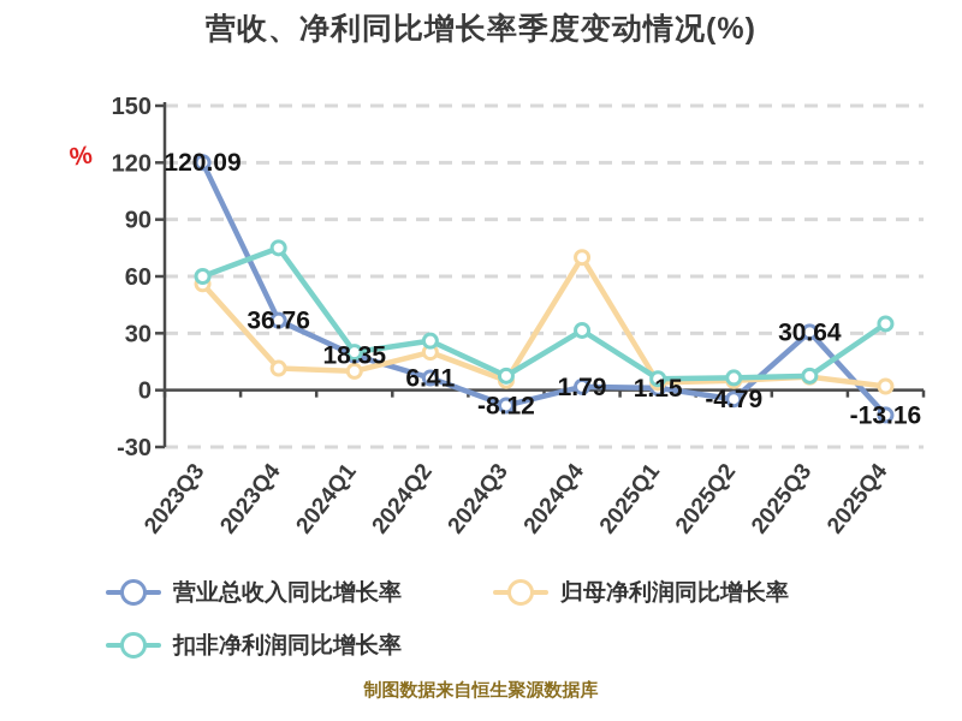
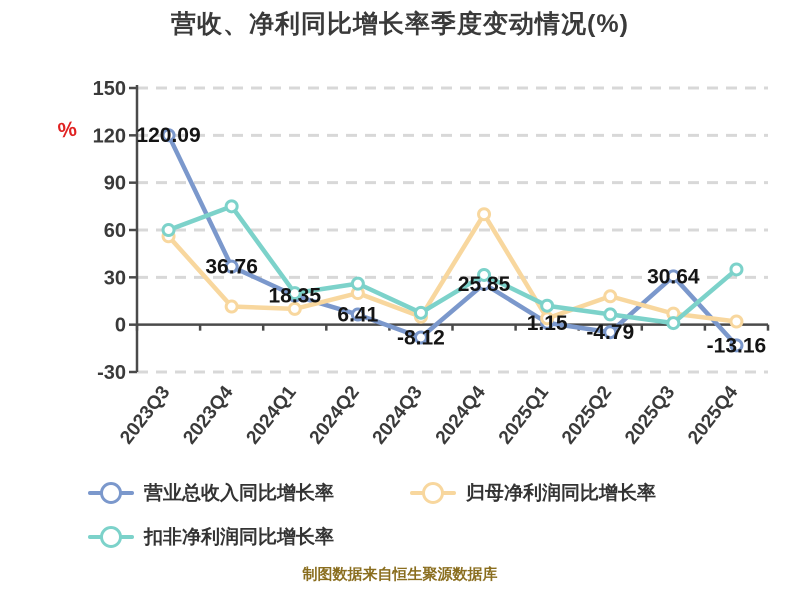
营业总收入同比增长率/2024Q4: 1.79 -> 25.85
扣非净利润同比增长率/2025Q1: 6 -> 12
归母净利润同比增长率/2025Q2: 5 -> 18
扣非净利润同比增长率/2025Q3: 8 -> 1
